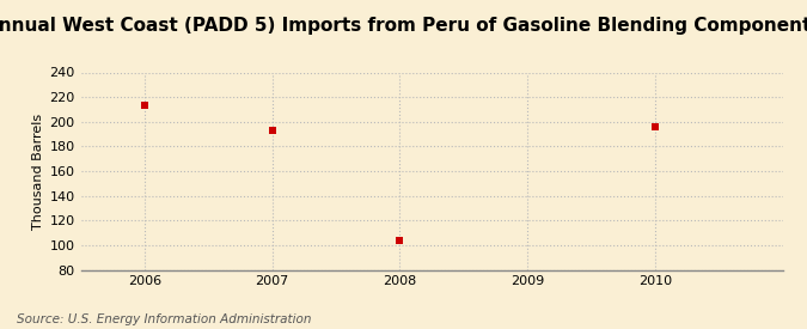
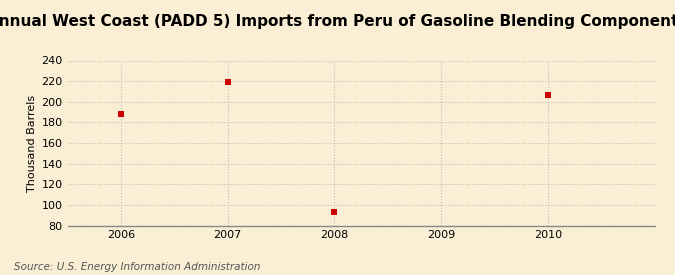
2006: 213 -> 188
2007: 193 -> 219
2008: 104 -> 93
2010: 196 -> 207
